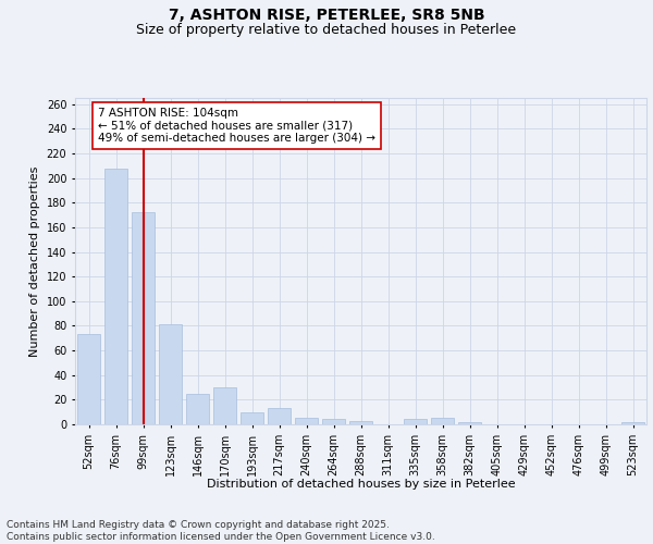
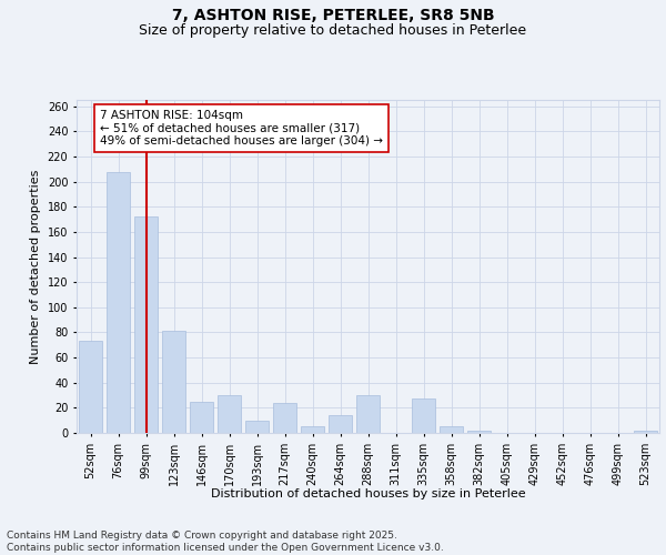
217sqm: 13 -> 24
264sqm: 4 -> 14
288sqm: 3 -> 30
335sqm: 4 -> 27
